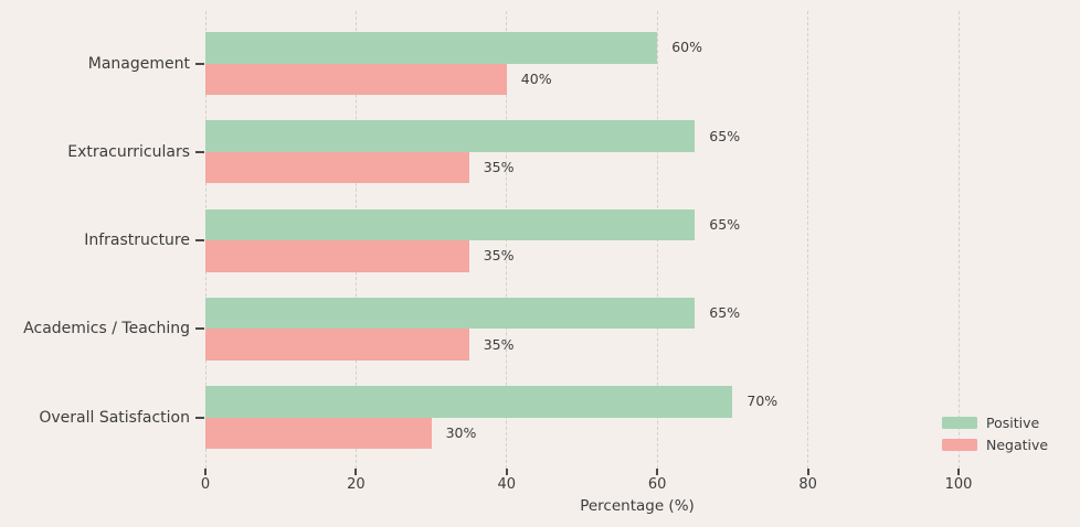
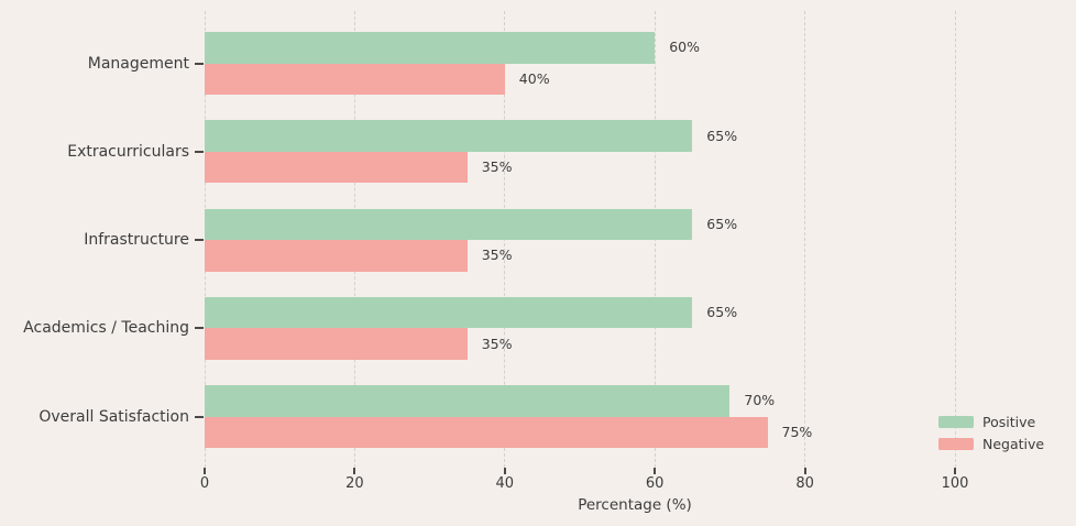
Negative/Overall Satisfaction: 30% -> 75%
